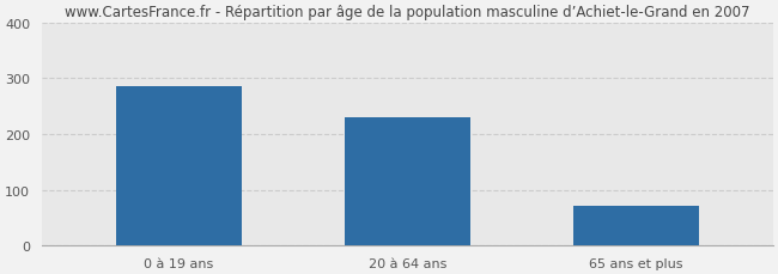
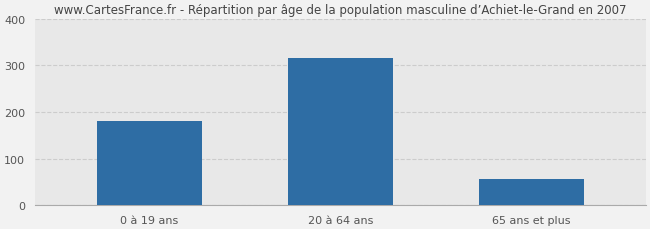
0 à 19 ans: 285 -> 180
20 à 64 ans: 230 -> 315
65 ans et plus: 70 -> 55
